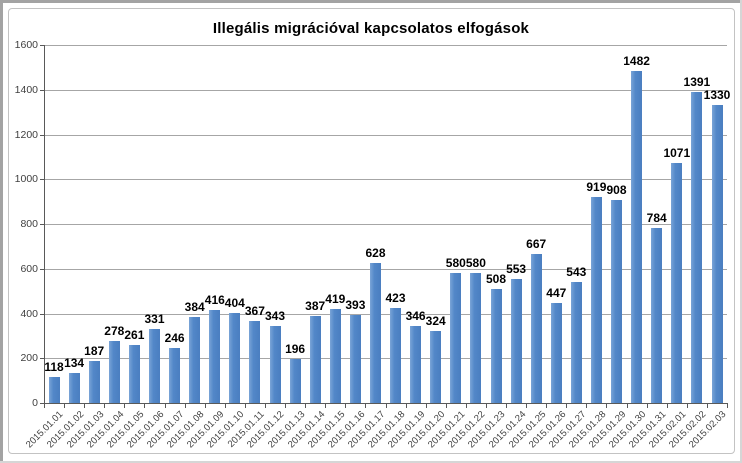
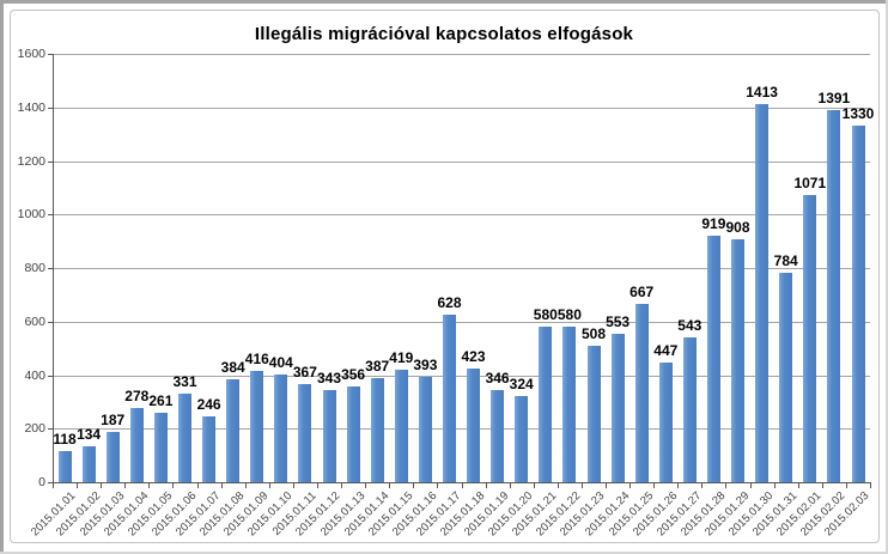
2015.01.13: 196 -> 356
2015.01.30: 1482 -> 1413
